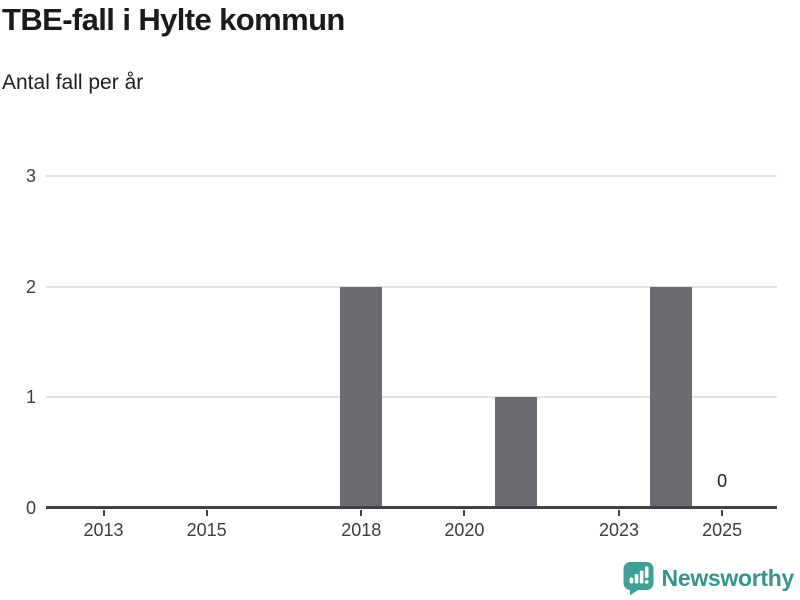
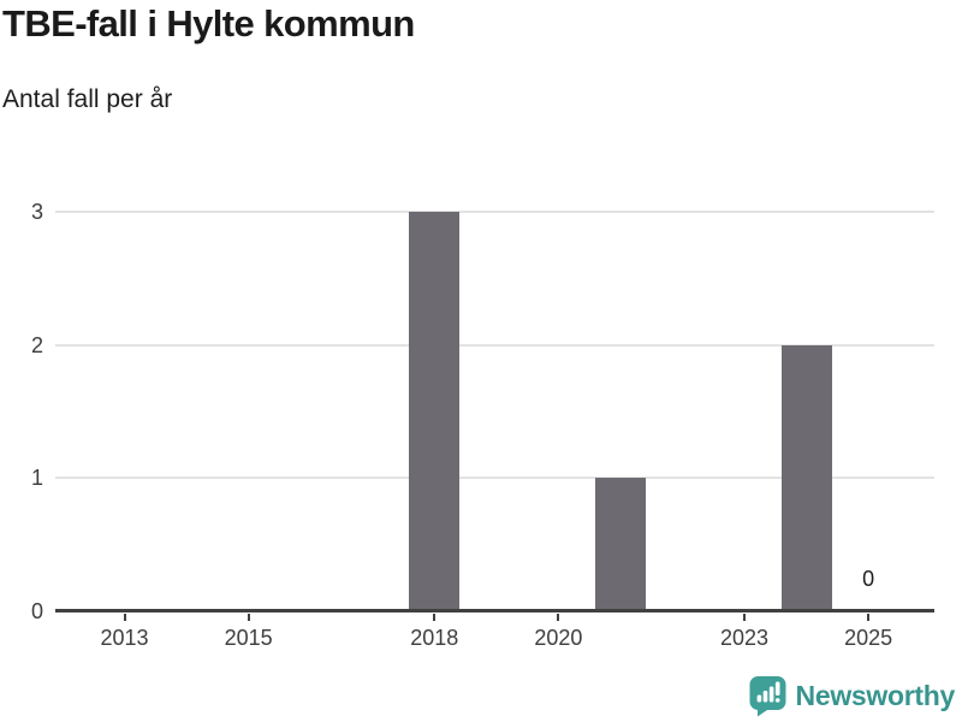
2018: 2 -> 3
